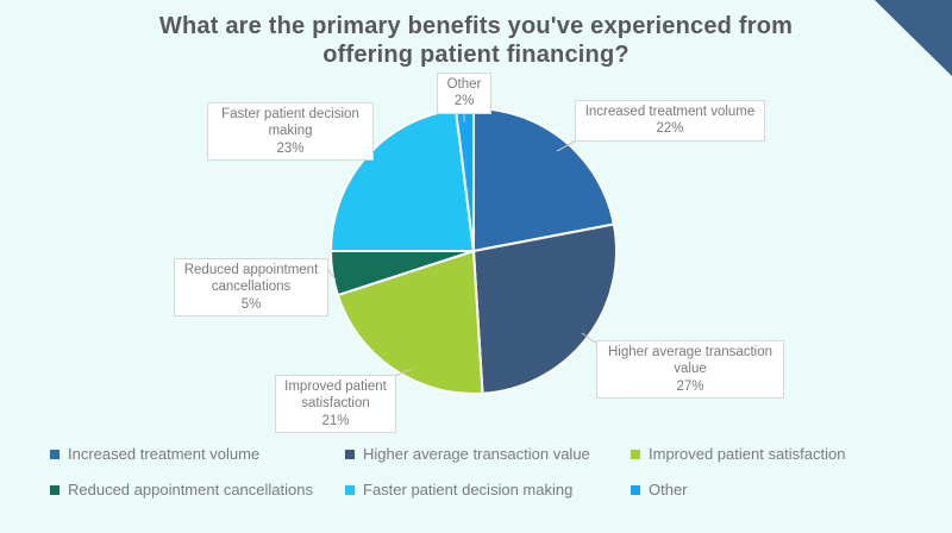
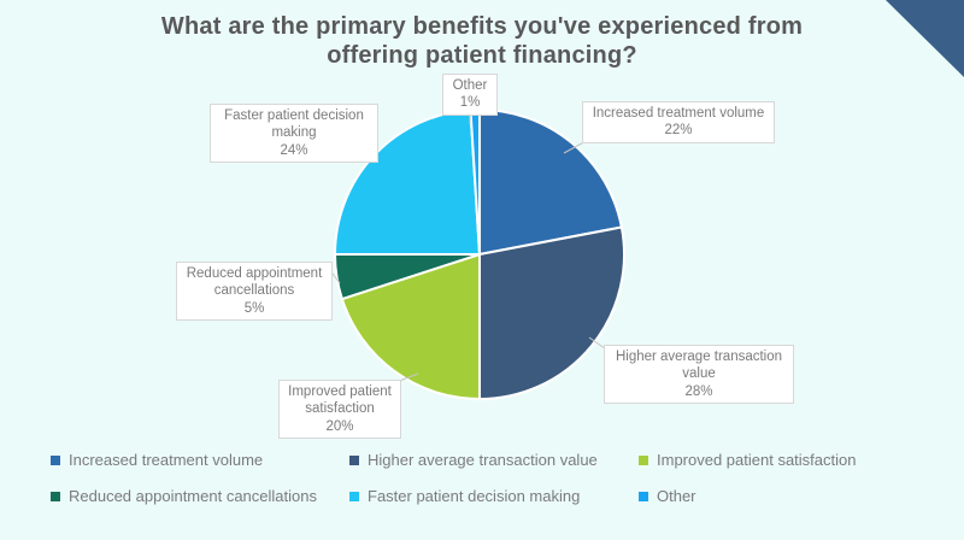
Higher average transaction value: 27% -> 28%
Improved patient satisfaction: 21% -> 20%
Faster patient decision making: 23% -> 24%
Other: 2% -> 1%
